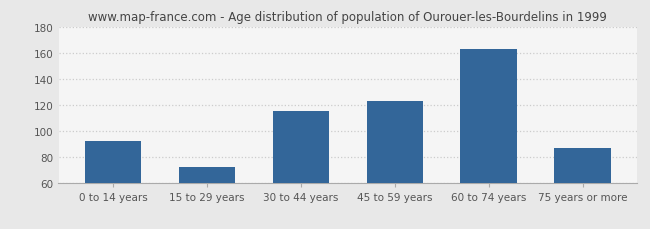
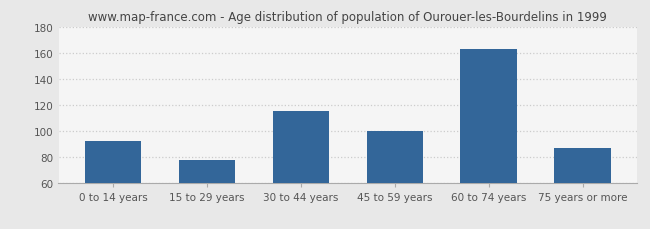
15 to 29 years: 72 -> 78
45 to 59 years: 123 -> 100
